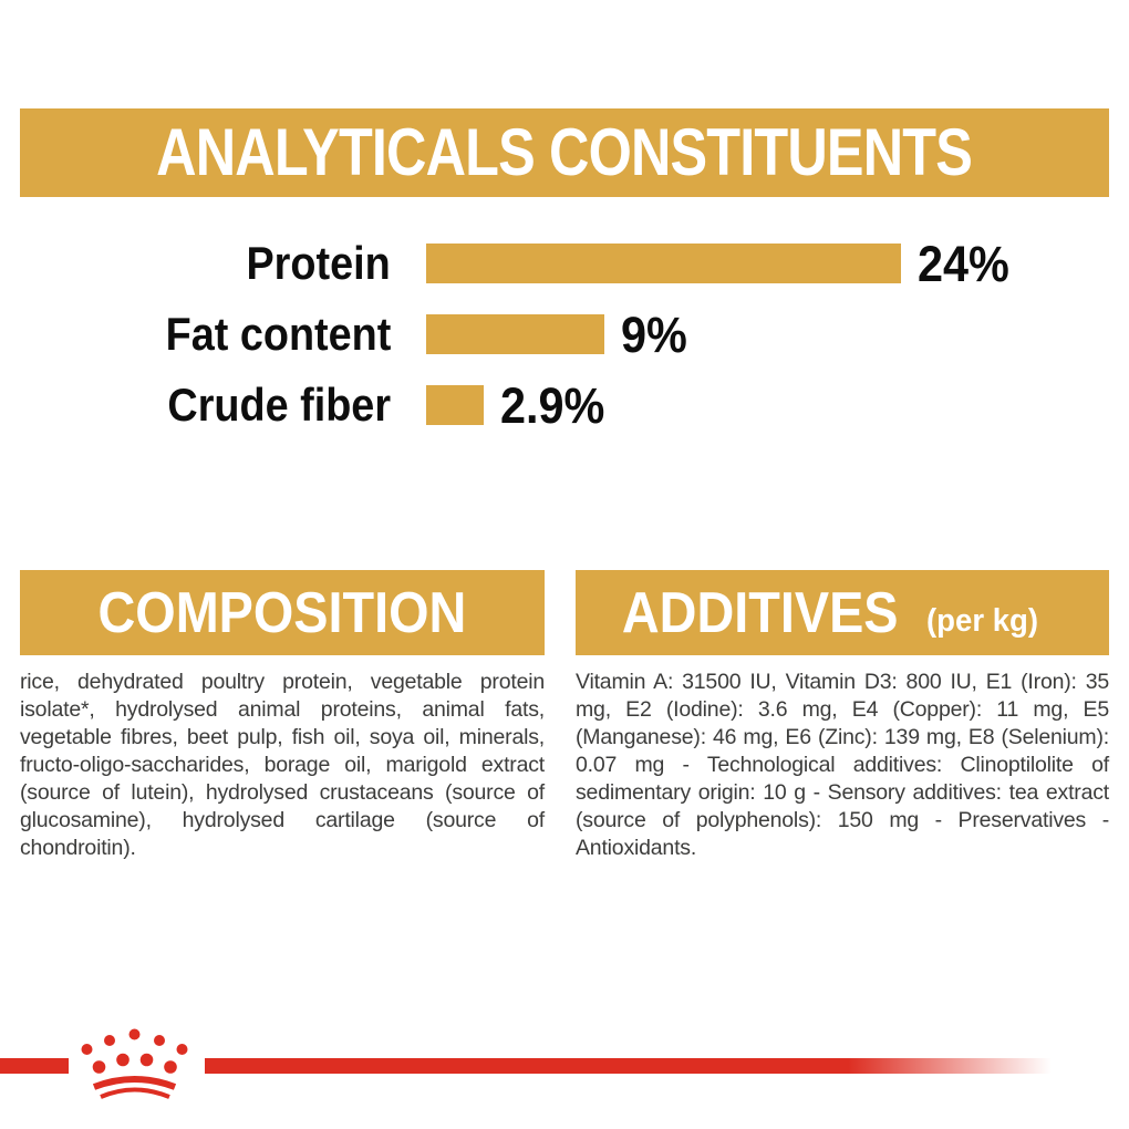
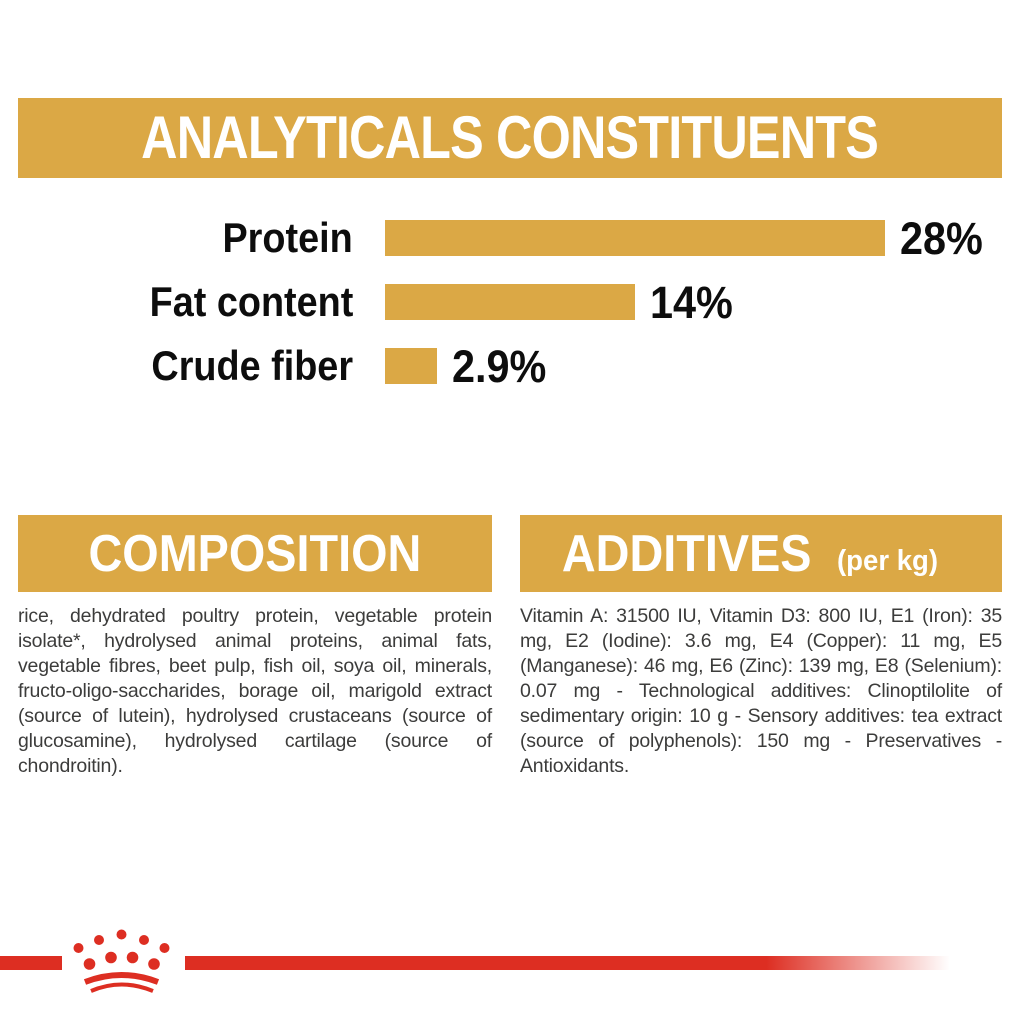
Protein: 24% -> 28%
Fat content: 9% -> 14%
